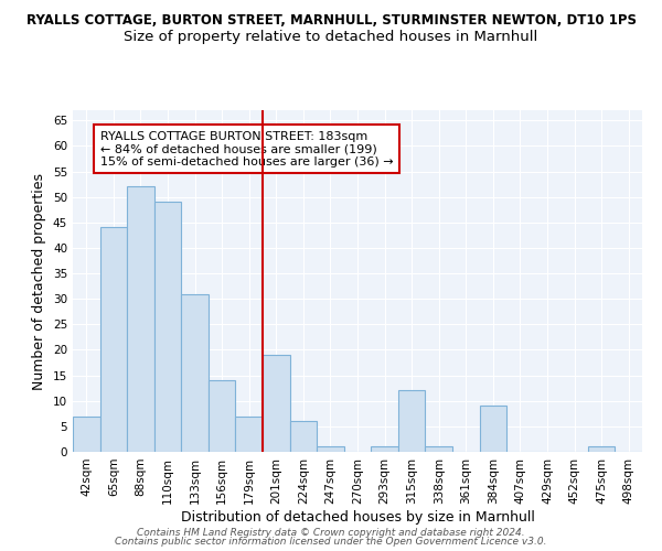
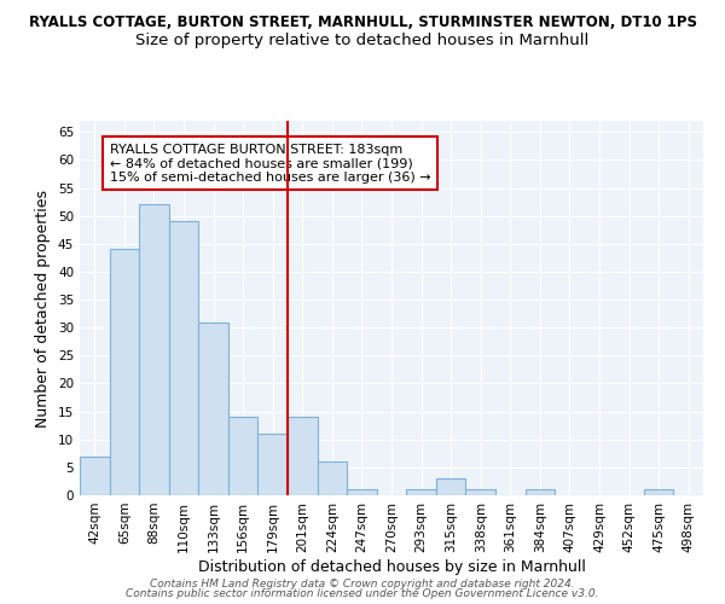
179sqm: 7 -> 11
201sqm: 19 -> 14
315sqm: 12 -> 3
384sqm: 9 -> 1
